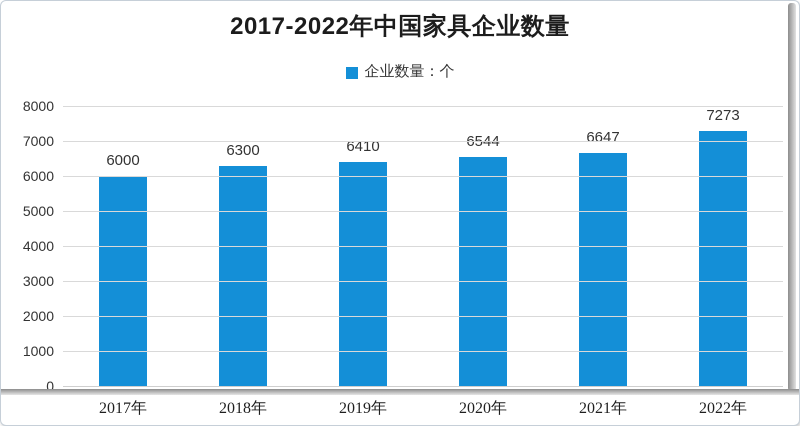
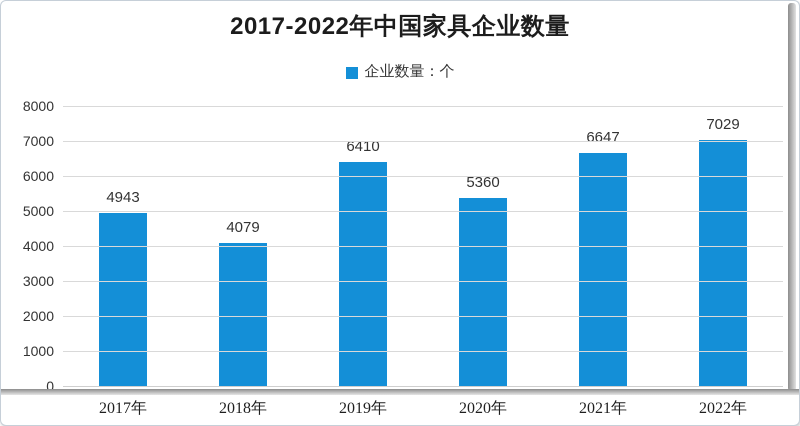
2017年: 6000 -> 4943
2018年: 6300 -> 4079
2020年: 6544 -> 5360
2022年: 7273 -> 7029
